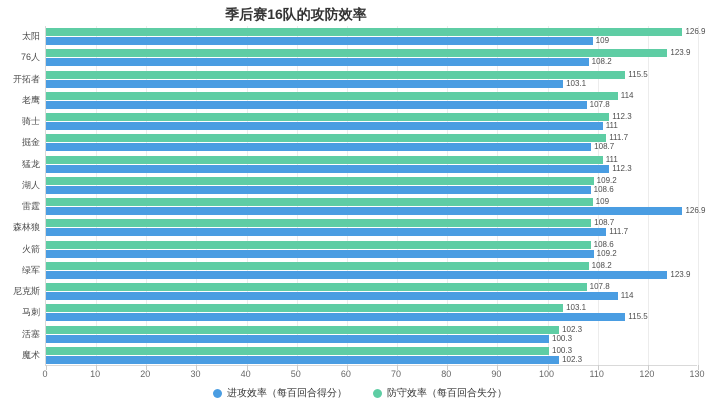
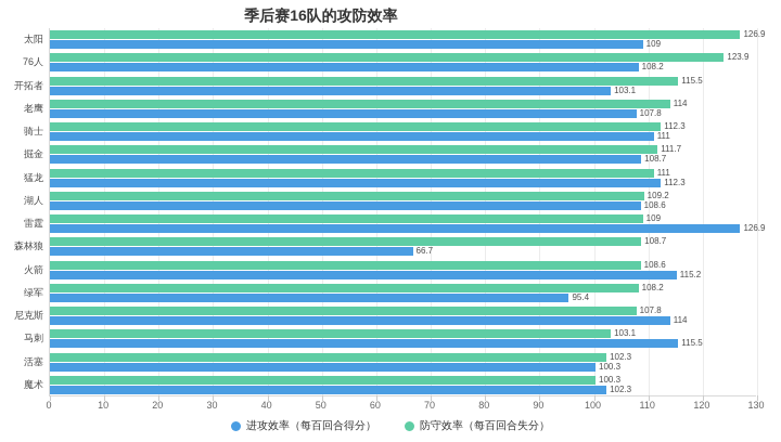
进攻效率（每百回合得分）/森林狼: 111.7 -> 66.7
进攻效率（每百回合得分）/火箭: 109.2 -> 115.2
进攻效率（每百回合得分）/绿军: 123.9 -> 95.4
